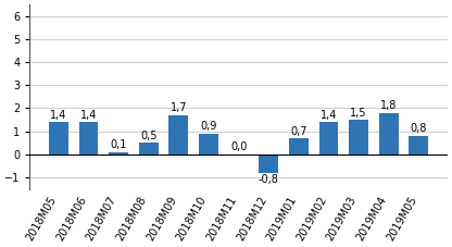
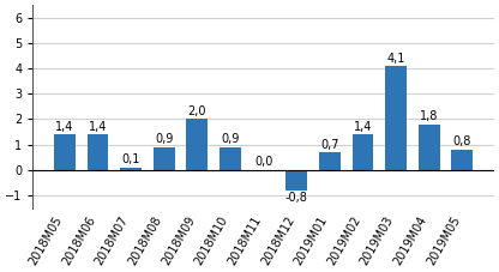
2018M08: 0,5 -> 0,9
2018M09: 1,7 -> 2,0
2019M03: 1,5 -> 4,1
